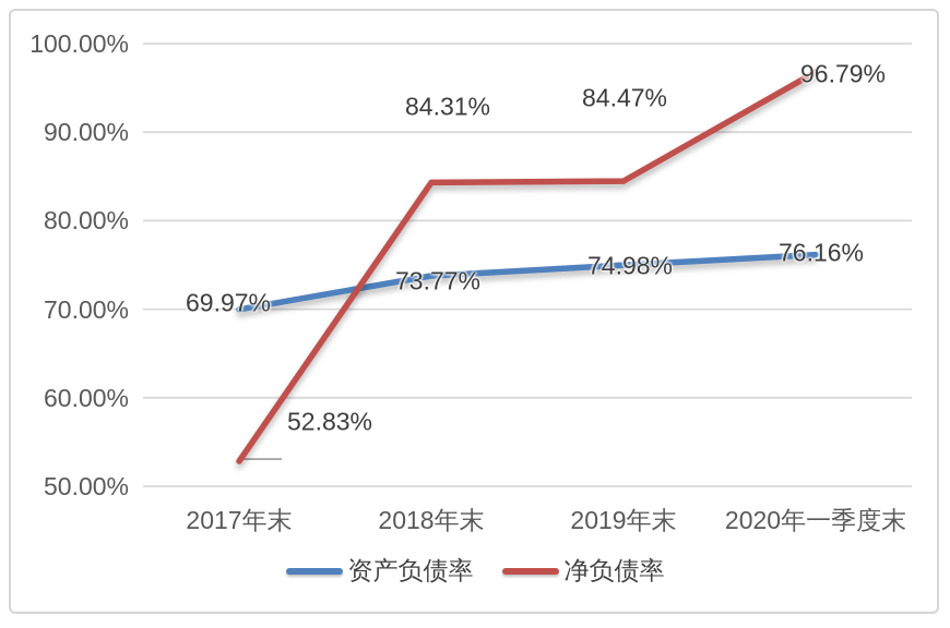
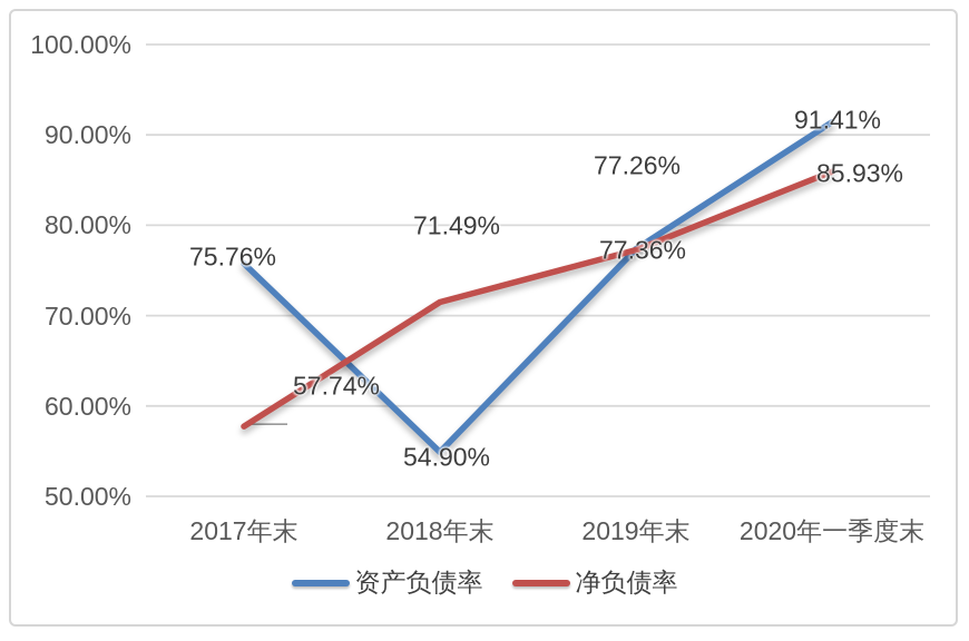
资产负债率/2017年末: 69.97% -> 75.76%
净负债率/2017年末: 52.83% -> 57.74%
资产负债率/2018年末: 73.77% -> 54.90%
净负债率/2018年末: 84.31% -> 71.49%
资产负债率/2019年末: 74.98% -> 77.36%
净负债率/2019年末: 84.47% -> 77.26%
资产负债率/2020年一季度末: 76.16% -> 91.41%
净负债率/2020年一季度末: 96.79% -> 85.93%
